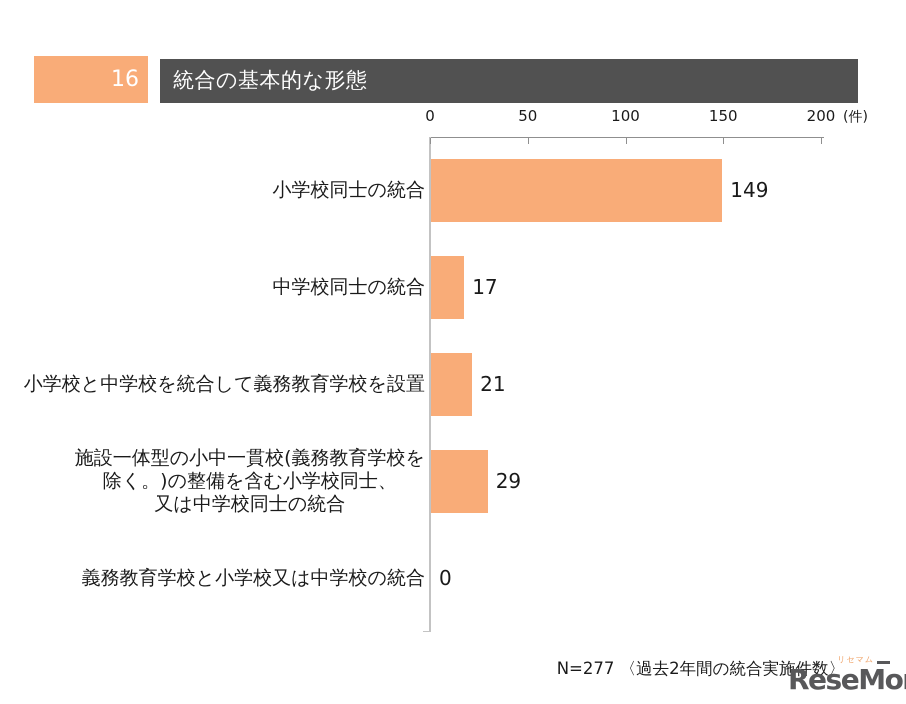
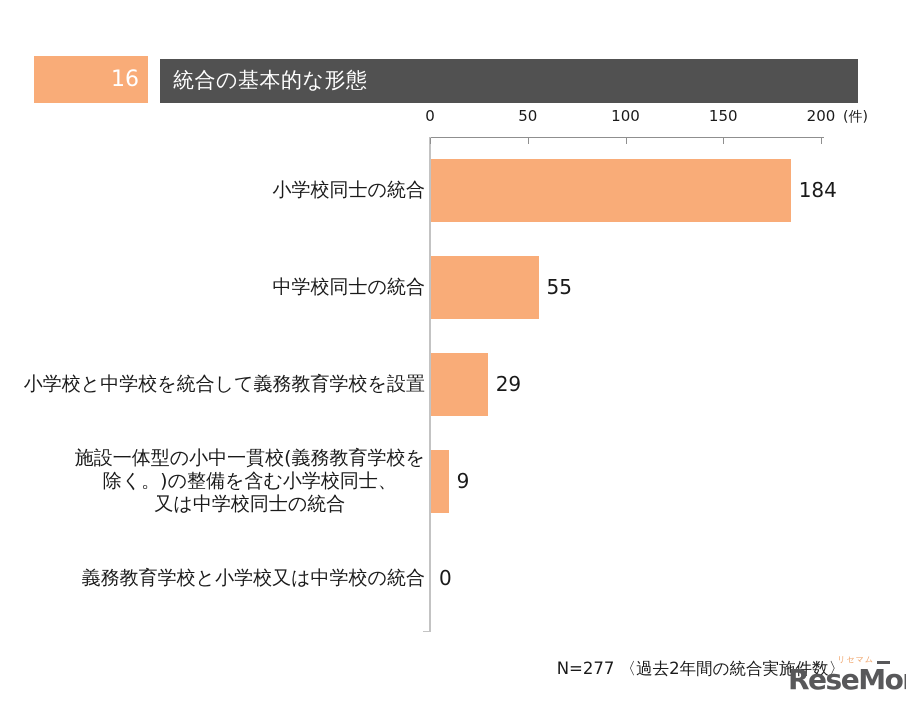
小学校同士の統合: 149 -> 184
中学校同士の統合: 17 -> 55
小学校と中学校を統合して義務教育学校を設置: 21 -> 29
施設一体型の小中一貫校(義務教育学校を除く。)の整備を含む小学校同士、又は中学校同士の統合: 29 -> 9
